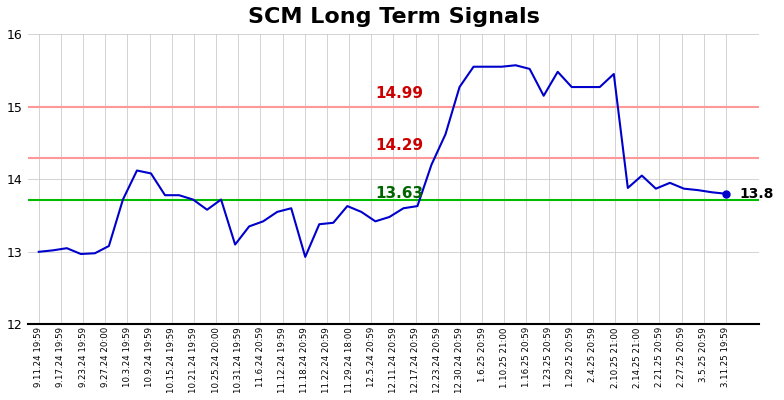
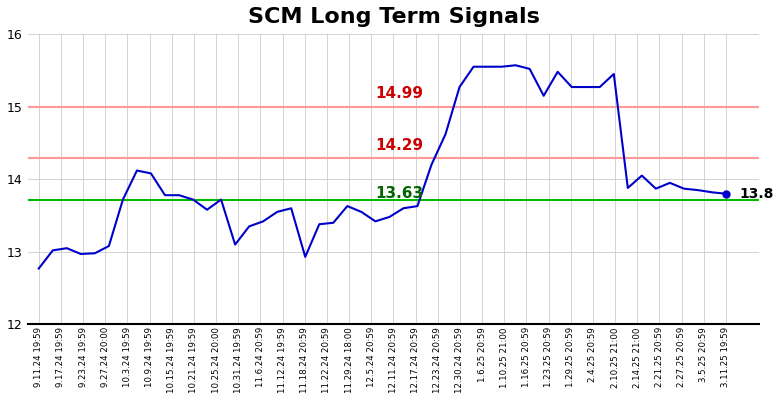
9.11.24 19:59: 13.00 -> 12.77
